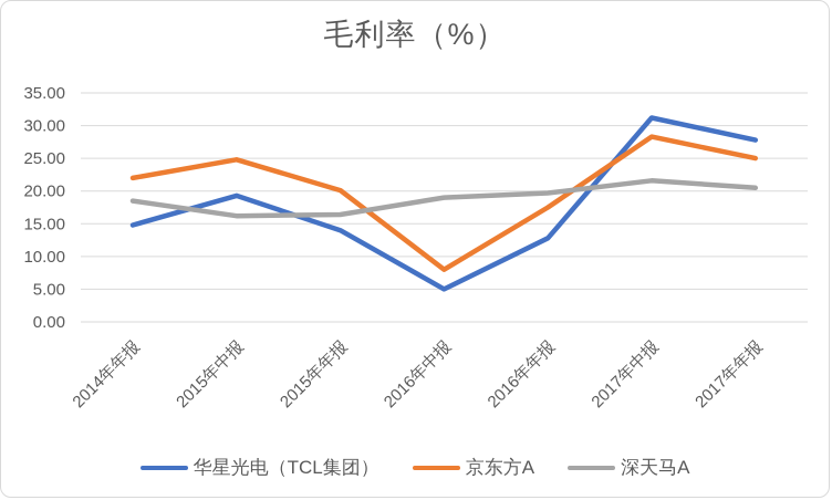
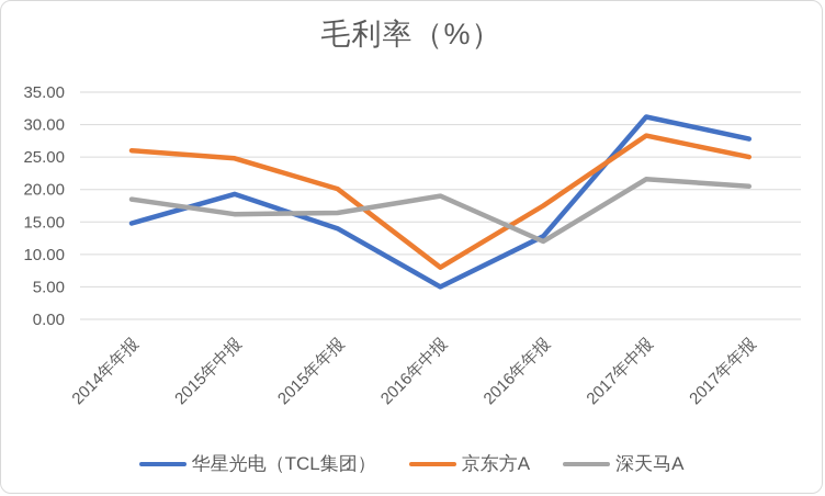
京东方A/2014年年报: 22 -> 26
深天马A/2016年年报: 20 -> 12
